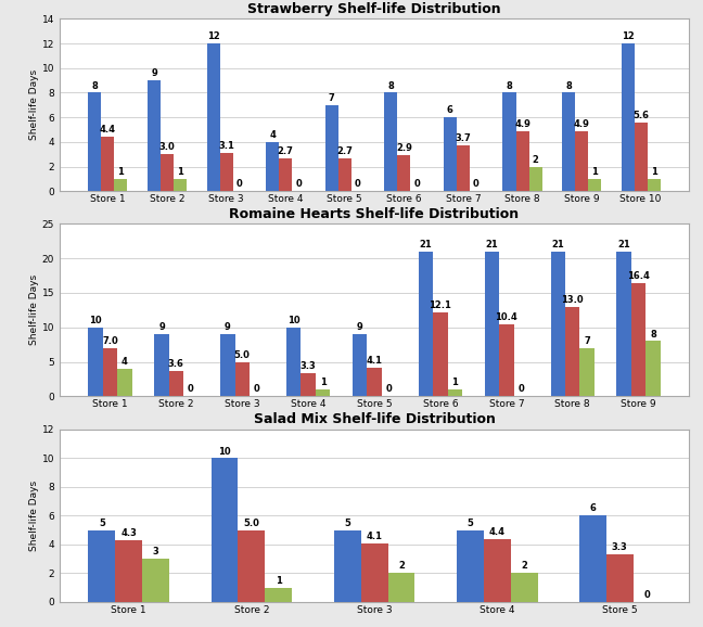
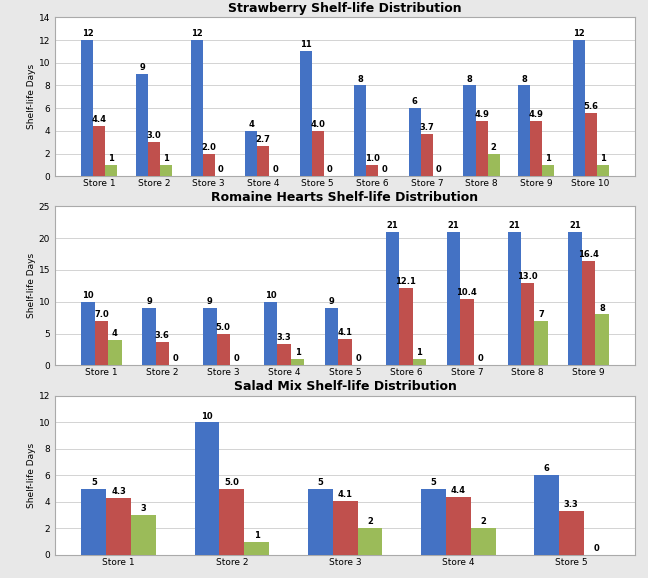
Strawberry Shelf-life Distribution/Maximum Shelf-life/Store 1: 8 -> 12
Strawberry Shelf-life Distribution/Average Shelf-life/Store 3: 3.1 -> 2.0
Strawberry Shelf-life Distribution/Maximum Shelf-life/Store 5: 7 -> 11
Strawberry Shelf-life Distribution/Average Shelf-life/Store 5: 2.7 -> 4.0
Strawberry Shelf-life Distribution/Average Shelf-life/Store 6: 2.9 -> 1.0
